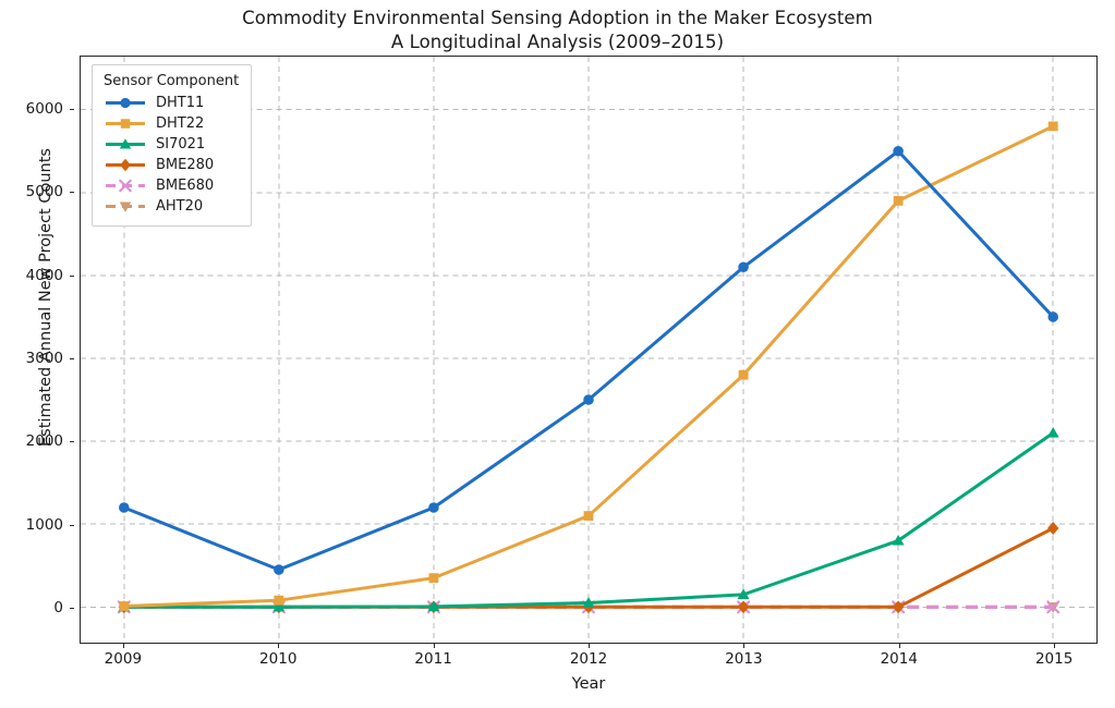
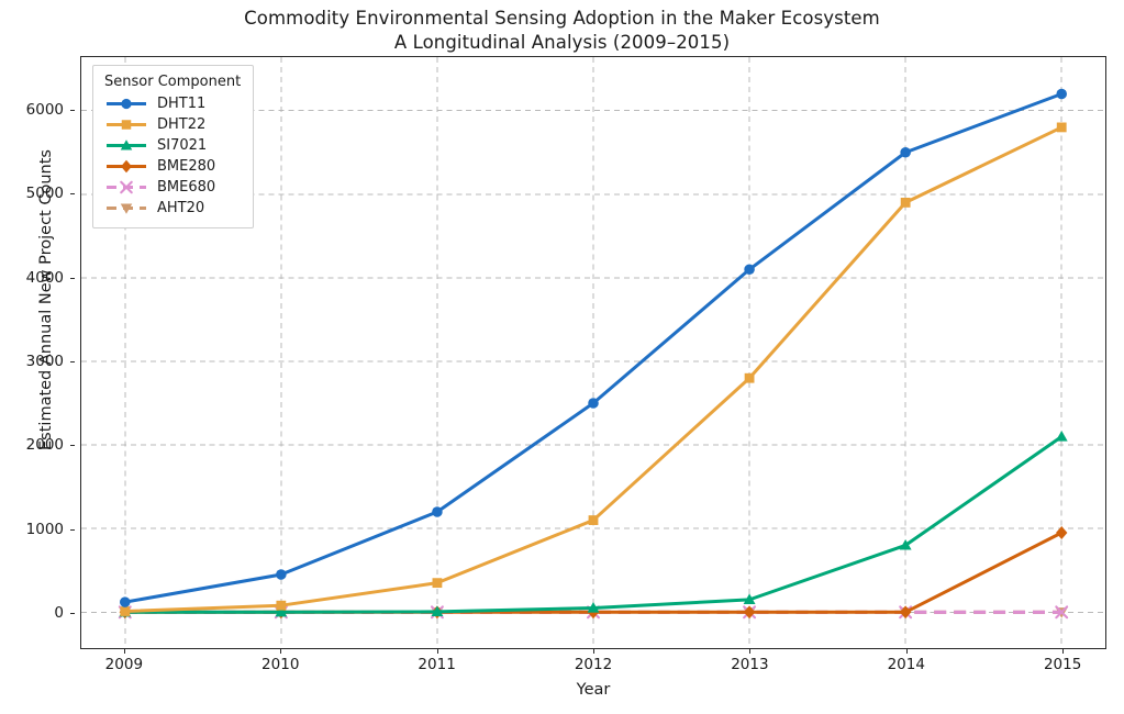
DHT11/2009: 1200 -> 100
DHT11/2015: 3500 -> 6200
